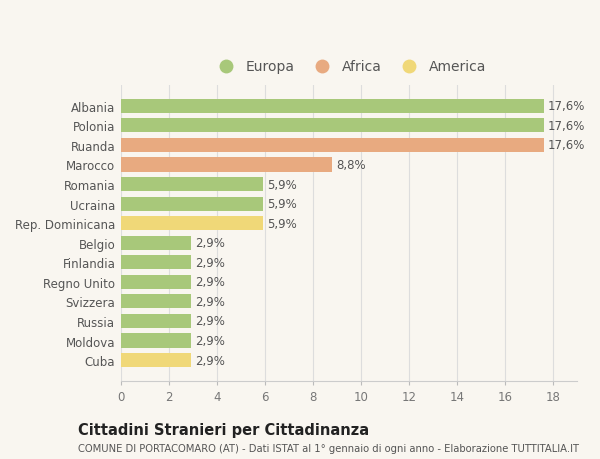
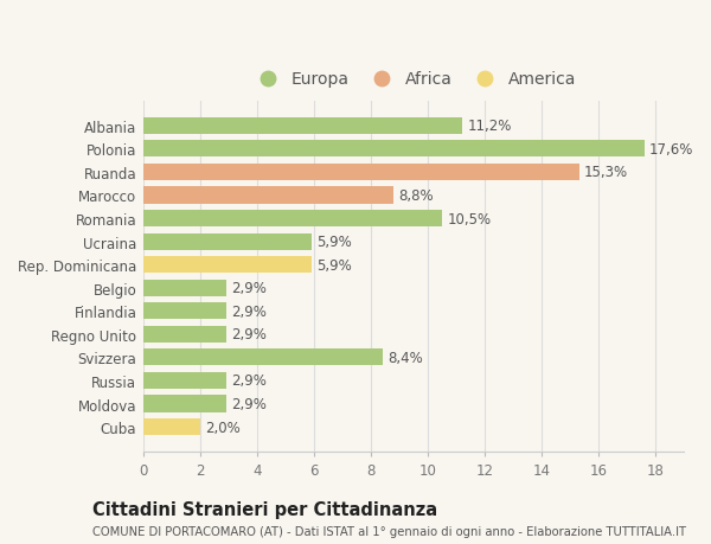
Albania: 17,6% -> 11,2%
Ruanda: 17,6% -> 15,3%
Romania: 5,9% -> 10,5%
Svizzera: 2,9% -> 8,4%
Cuba: 2,9% -> 2,0%
